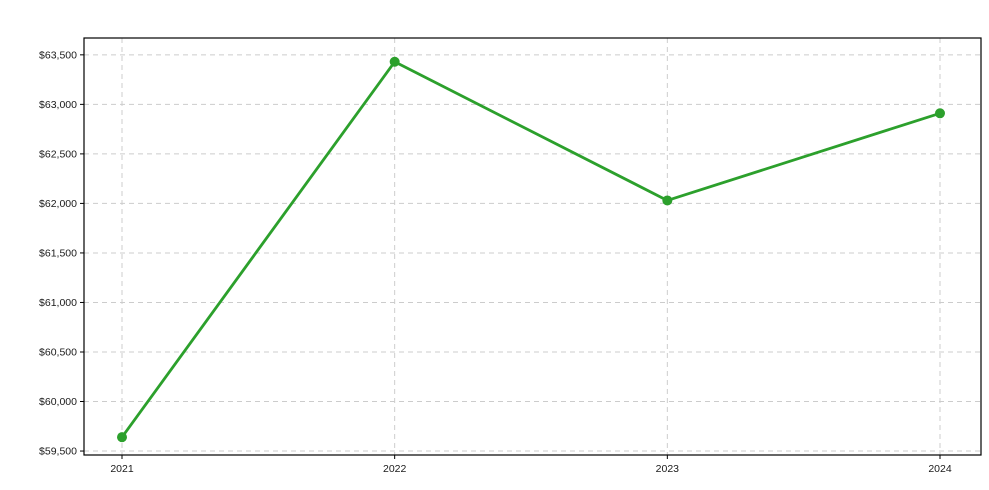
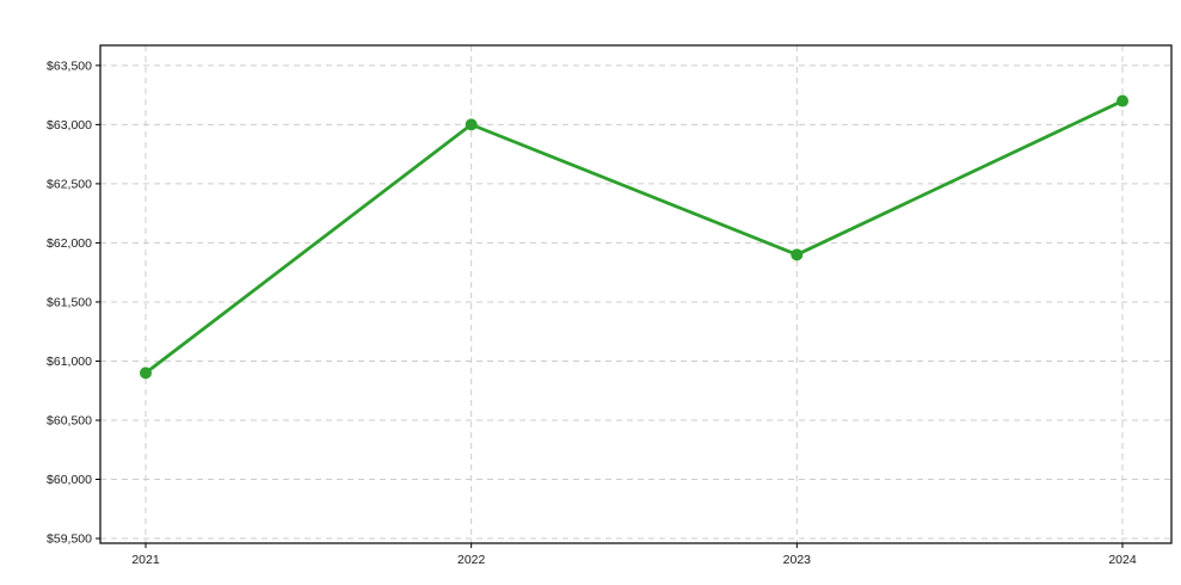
2021: $59600 -> $60900
2022: $63400 -> $63000
2023: $62000 -> $61900
2024: $62900 -> $63200
